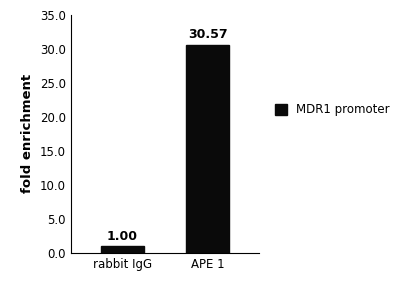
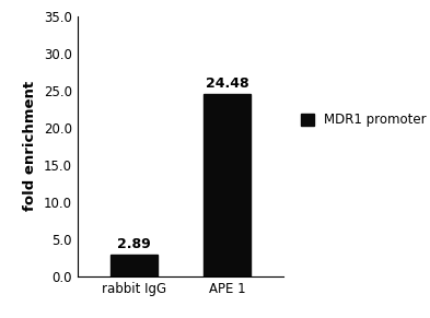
rabbit IgG: 1.00 -> 2.89
APE 1: 30.57 -> 24.48
